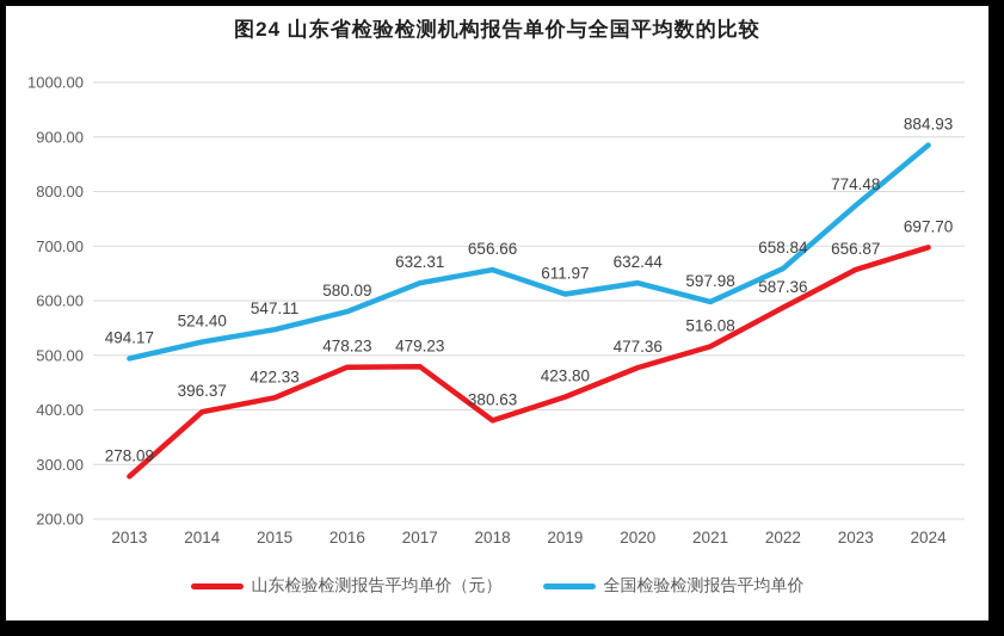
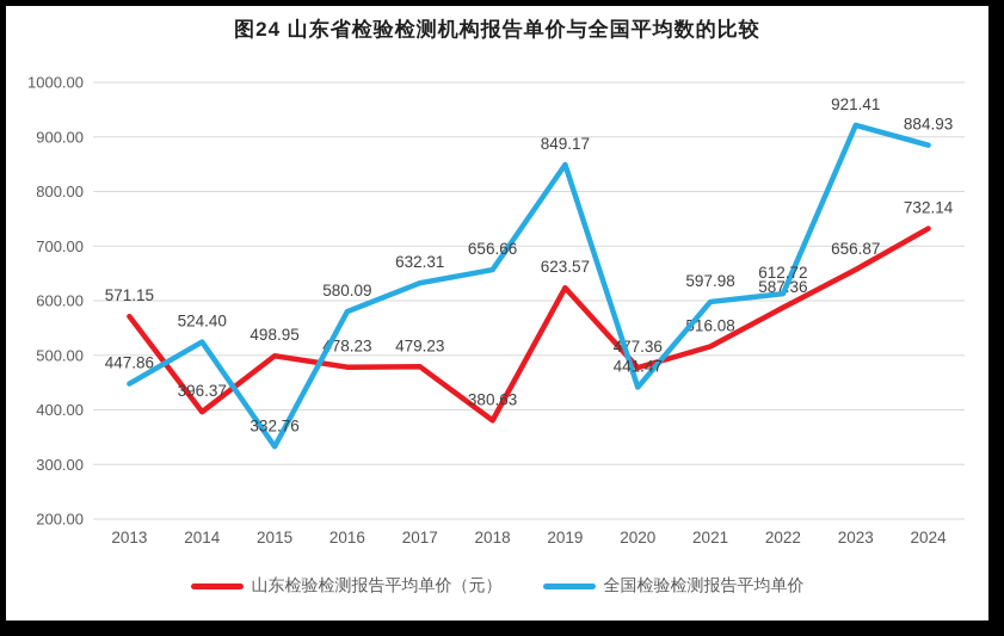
山东检验检测报告平均单价（元）/2013: 278.09 -> 571.15
全国检验检测报告平均单价/2013: 494.17 -> 447.86
山东检验检测报告平均单价（元）/2015: 422.33 -> 498.95
全国检验检测报告平均单价/2015: 547.11 -> 332.76
山东检验检测报告平均单价（元）/2019: 423.80 -> 623.57
全国检验检测报告平均单价/2019: 611.97 -> 849.17
全国检验检测报告平均单价/2020: 632.44 -> 441.47
全国检验检测报告平均单价/2022: 658.84 -> 612.72
全国检验检测报告平均单价/2023: 774.48 -> 921.41
山东检验检测报告平均单价（元）/2024: 697.70 -> 732.14
